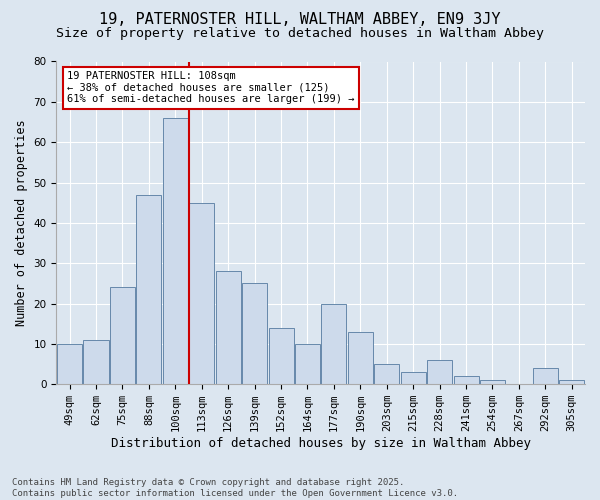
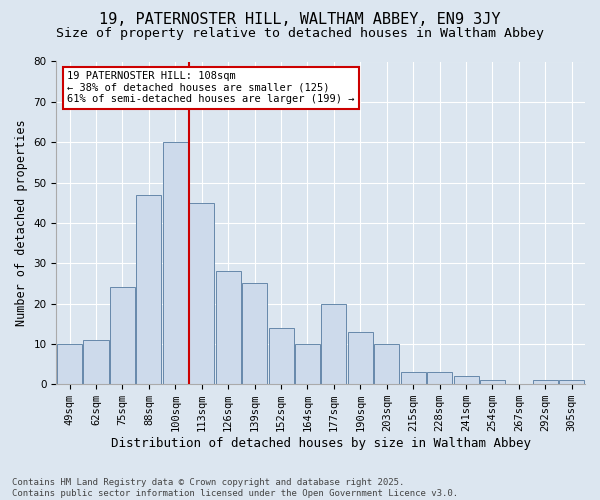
100sqm: 66 -> 60
203sqm: 5 -> 10
228sqm: 6 -> 3
292sqm: 4 -> 1
